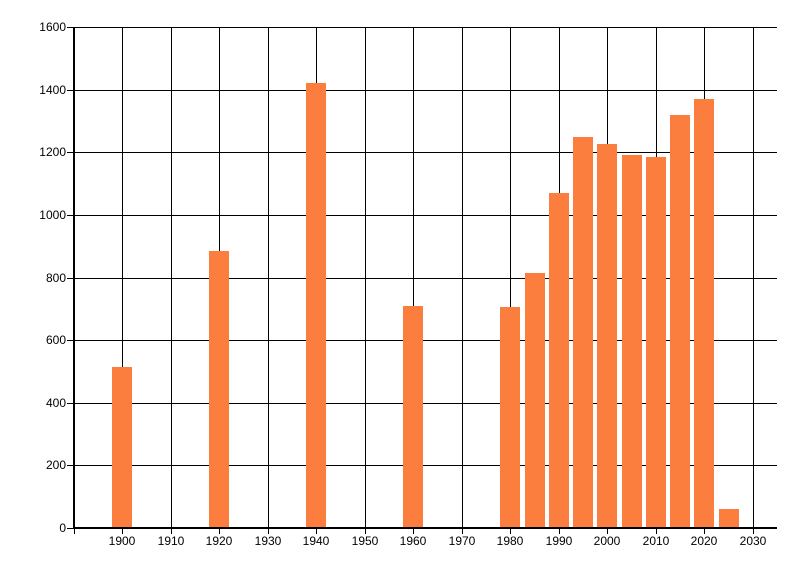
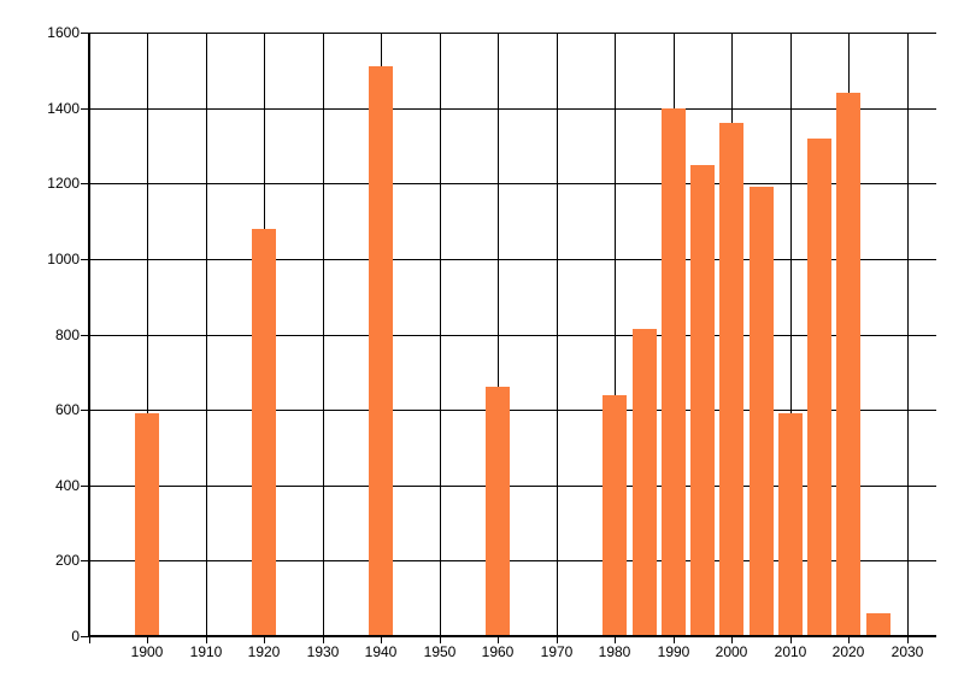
1900: 520 -> 590
1920: 880 -> 1080
1940: 1420 -> 1510
1960: 710 -> 660
1980: 700 -> 640
1990: 1070 -> 1400
2000: 1220 -> 1360
2010: 1180 -> 590
2020: 1370 -> 1440
